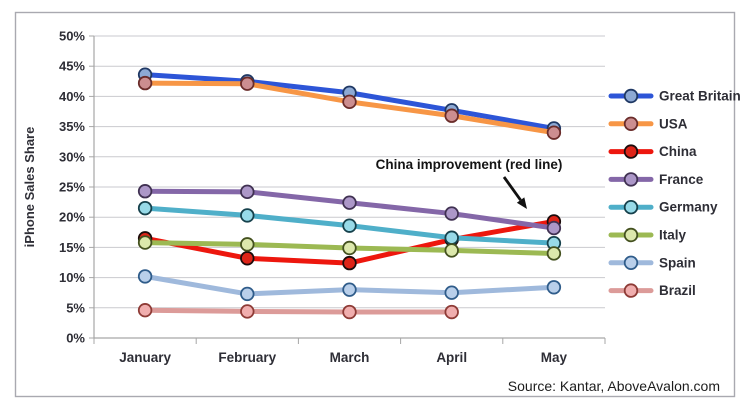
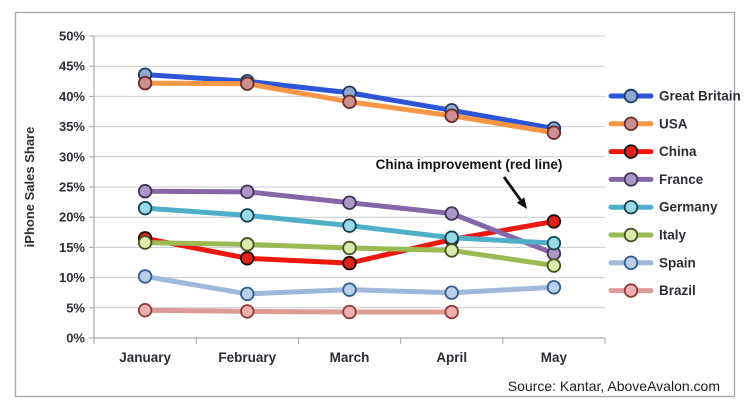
France/May: 18% -> 14%
Italy/May: 14% -> 12%
